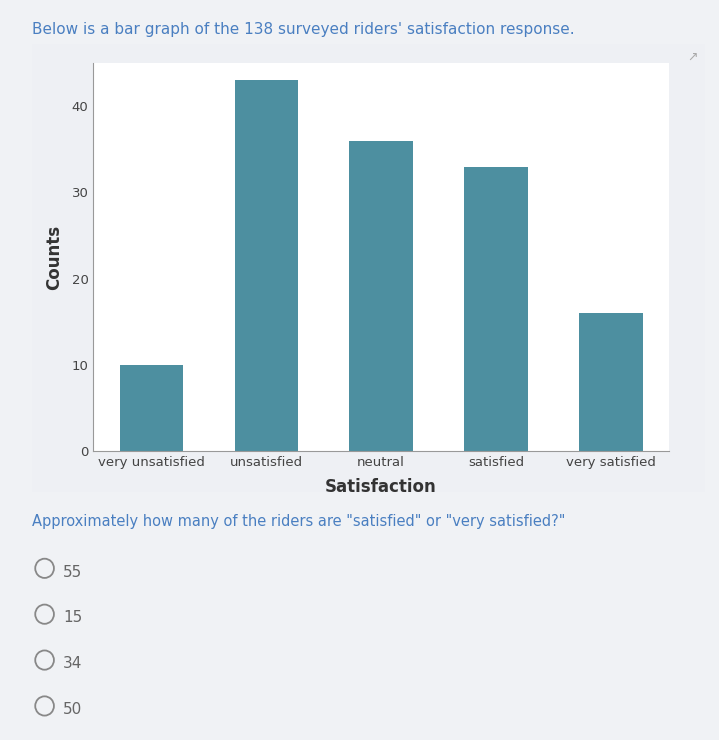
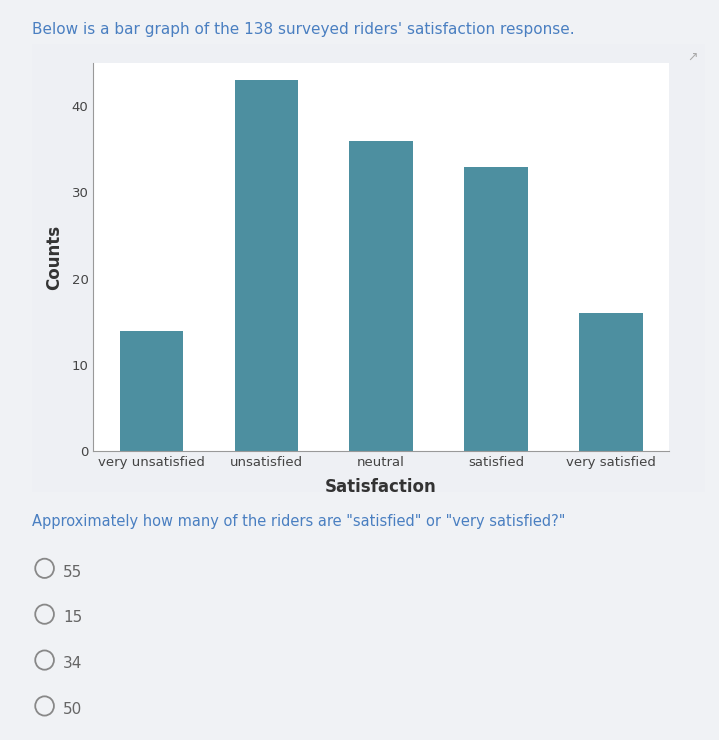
very unsatisfied: 10 -> 14
